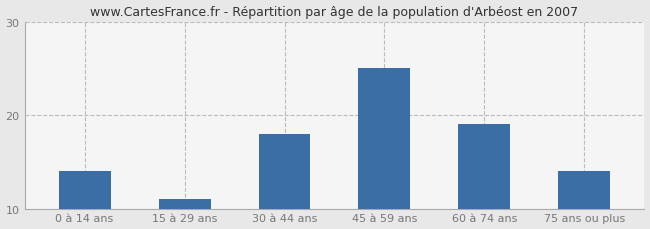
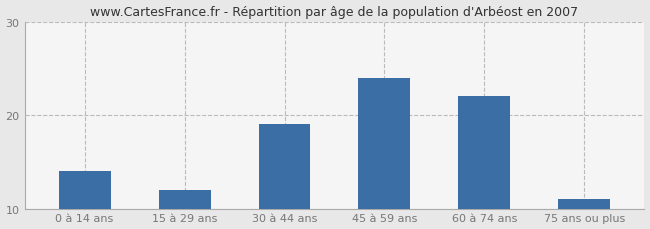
15 à 29 ans: 11 -> 12
30 à 44 ans: 18 -> 19
45 à 59 ans: 25 -> 24
60 à 74 ans: 19 -> 22
75 ans ou plus: 14 -> 11
